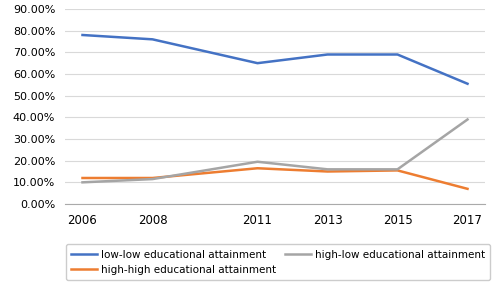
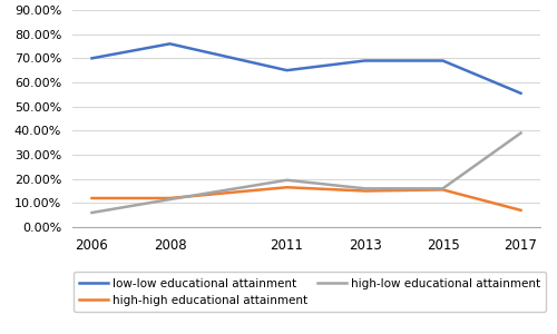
low-low educational attainment/2006: 78.0% -> 70.0%
high-low educational attainment/2006: 10.0% -> 6.0%
